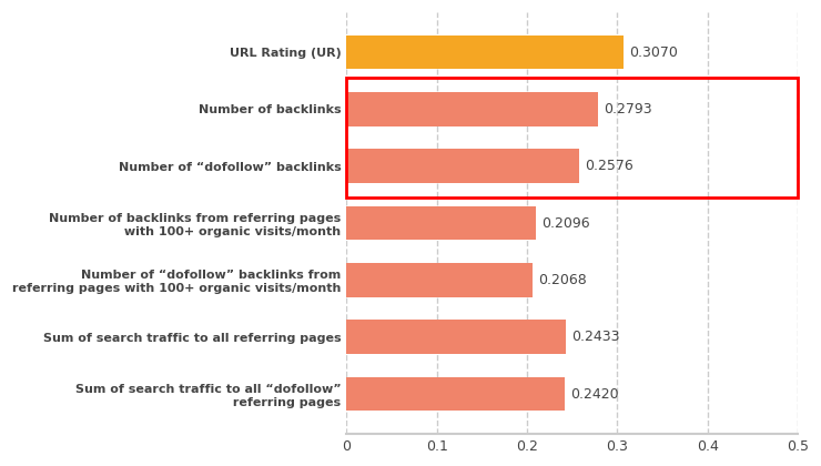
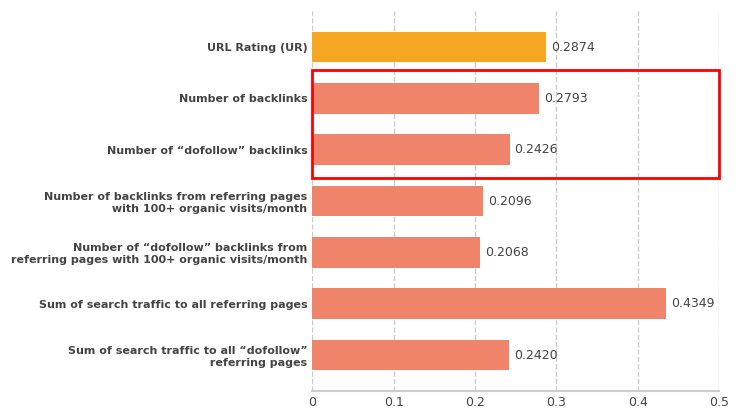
URL Rating (UR): 0.3070 -> 0.2874
Number of “dofollow” backlinks: 0.2576 -> 0.2426
Sum of search traffic to all referring pages: 0.2433 -> 0.4349
